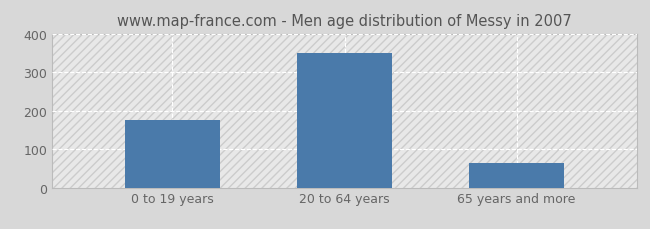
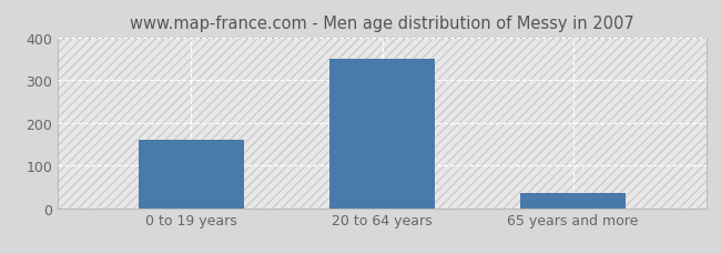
0 to 19 years: 175 -> 160
65 years and more: 65 -> 35
